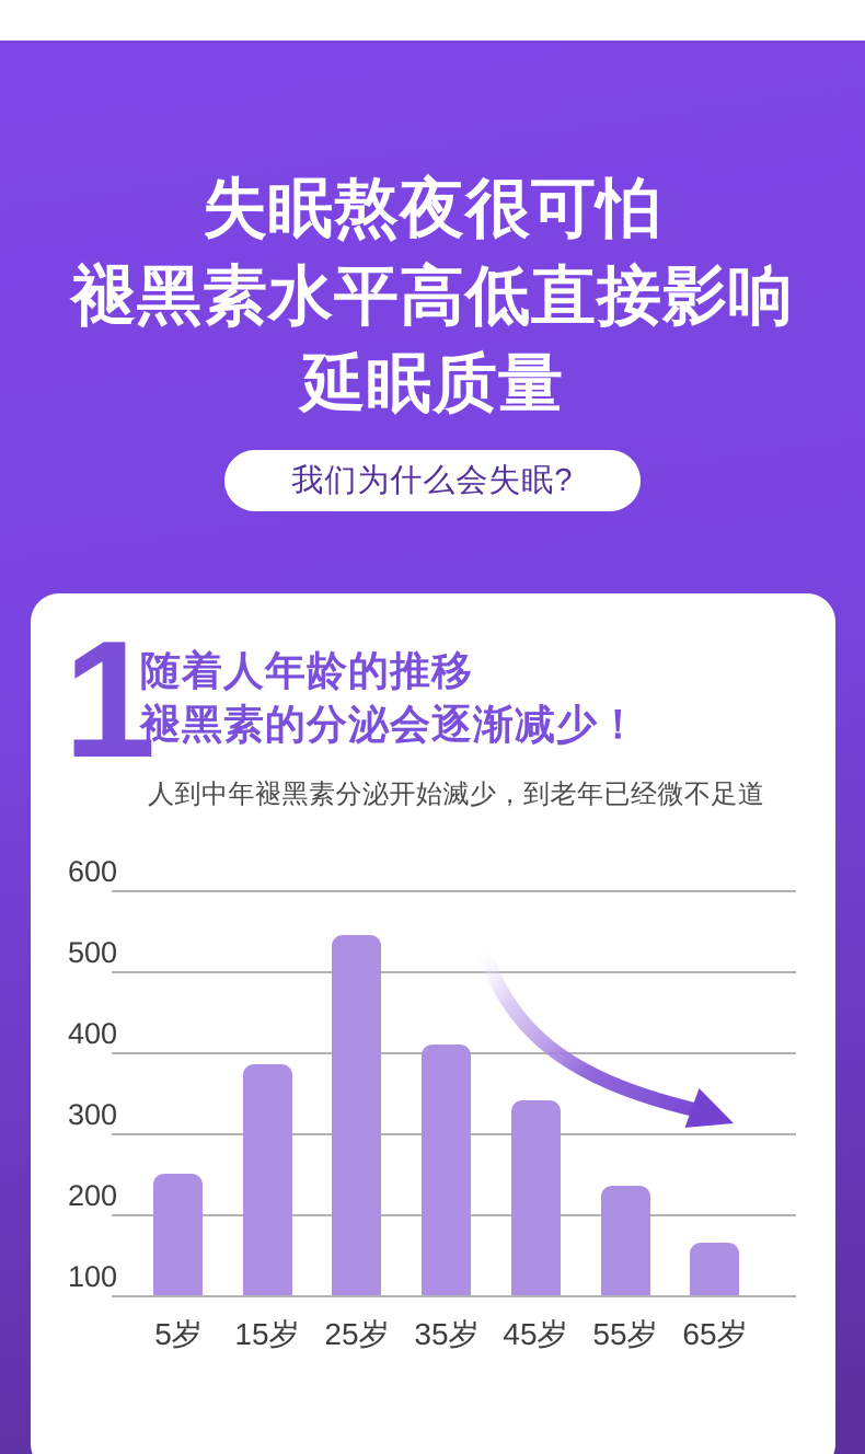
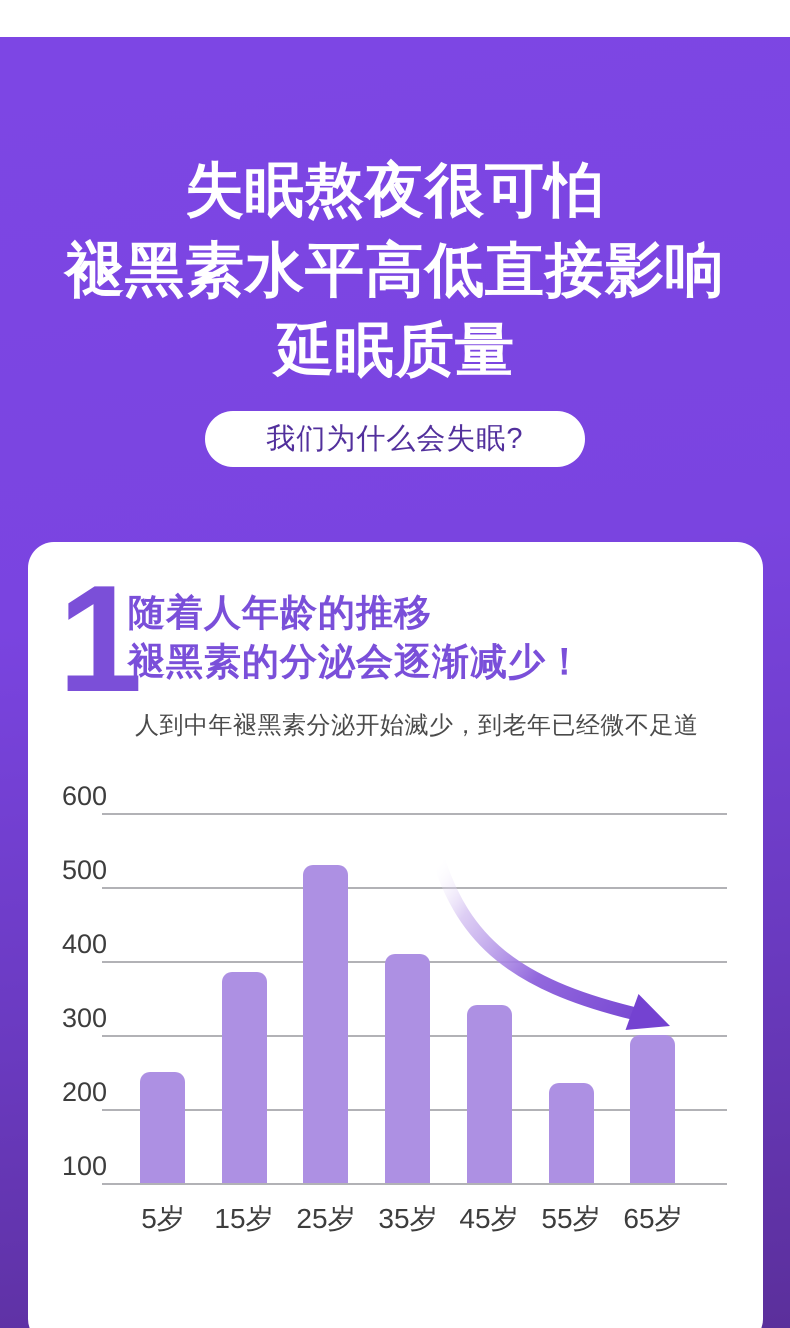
25岁: 540 -> 530
65岁: 160 -> 300
